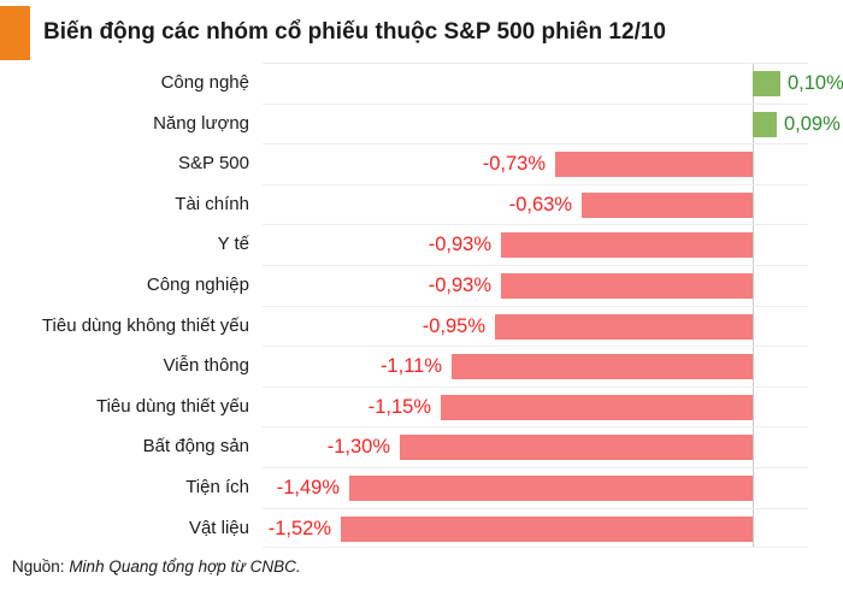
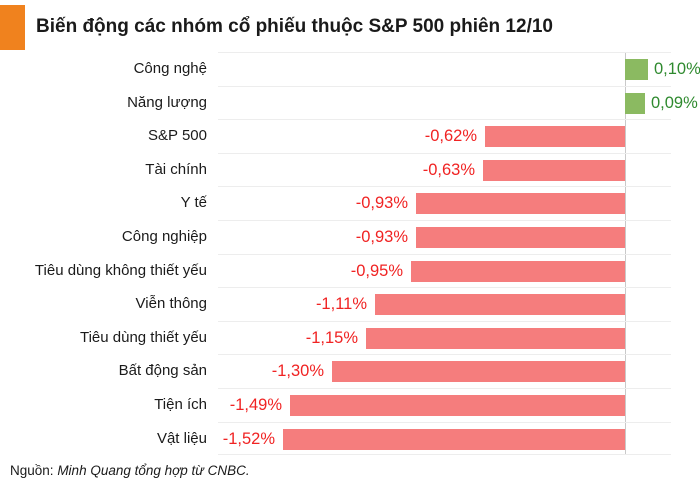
S&P 500: -0,73% -> -0,62%
